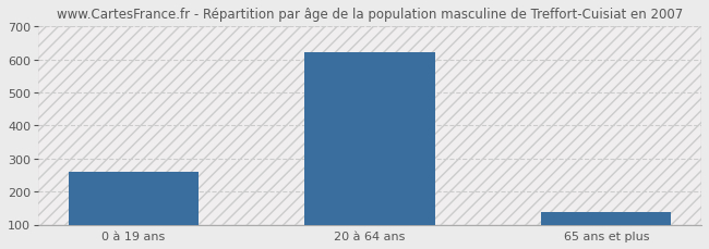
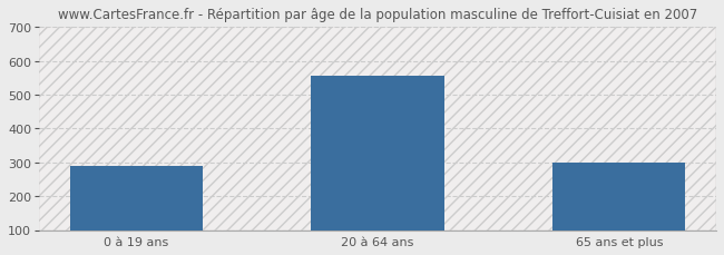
0 à 19 ans: 260 -> 290
20 à 64 ans: 621 -> 555
65 ans et plus: 137 -> 300
